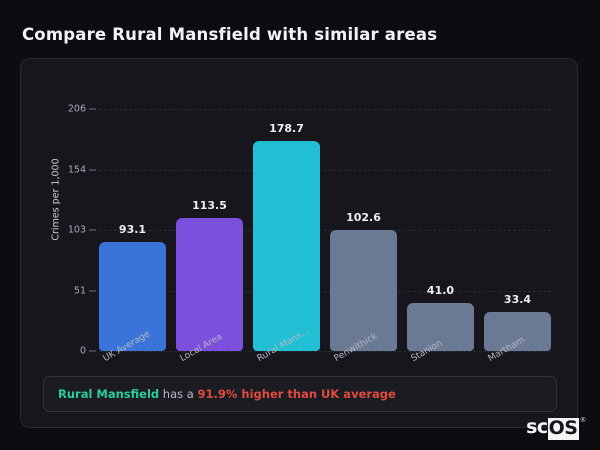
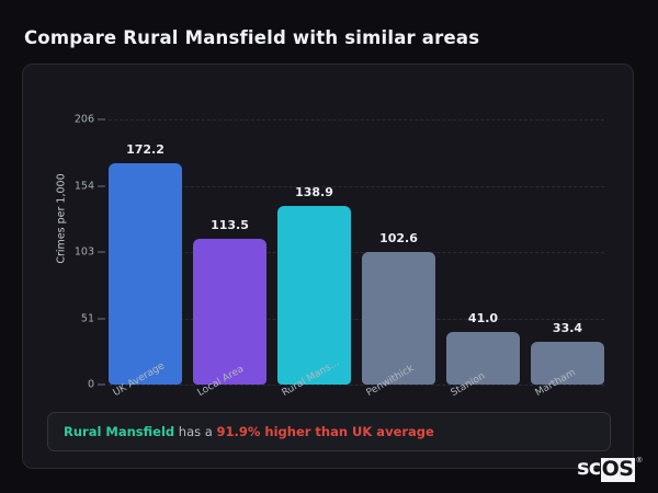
UK Average: 93.1 -> 172.2
Rural Mans...: 178.7 -> 138.9
